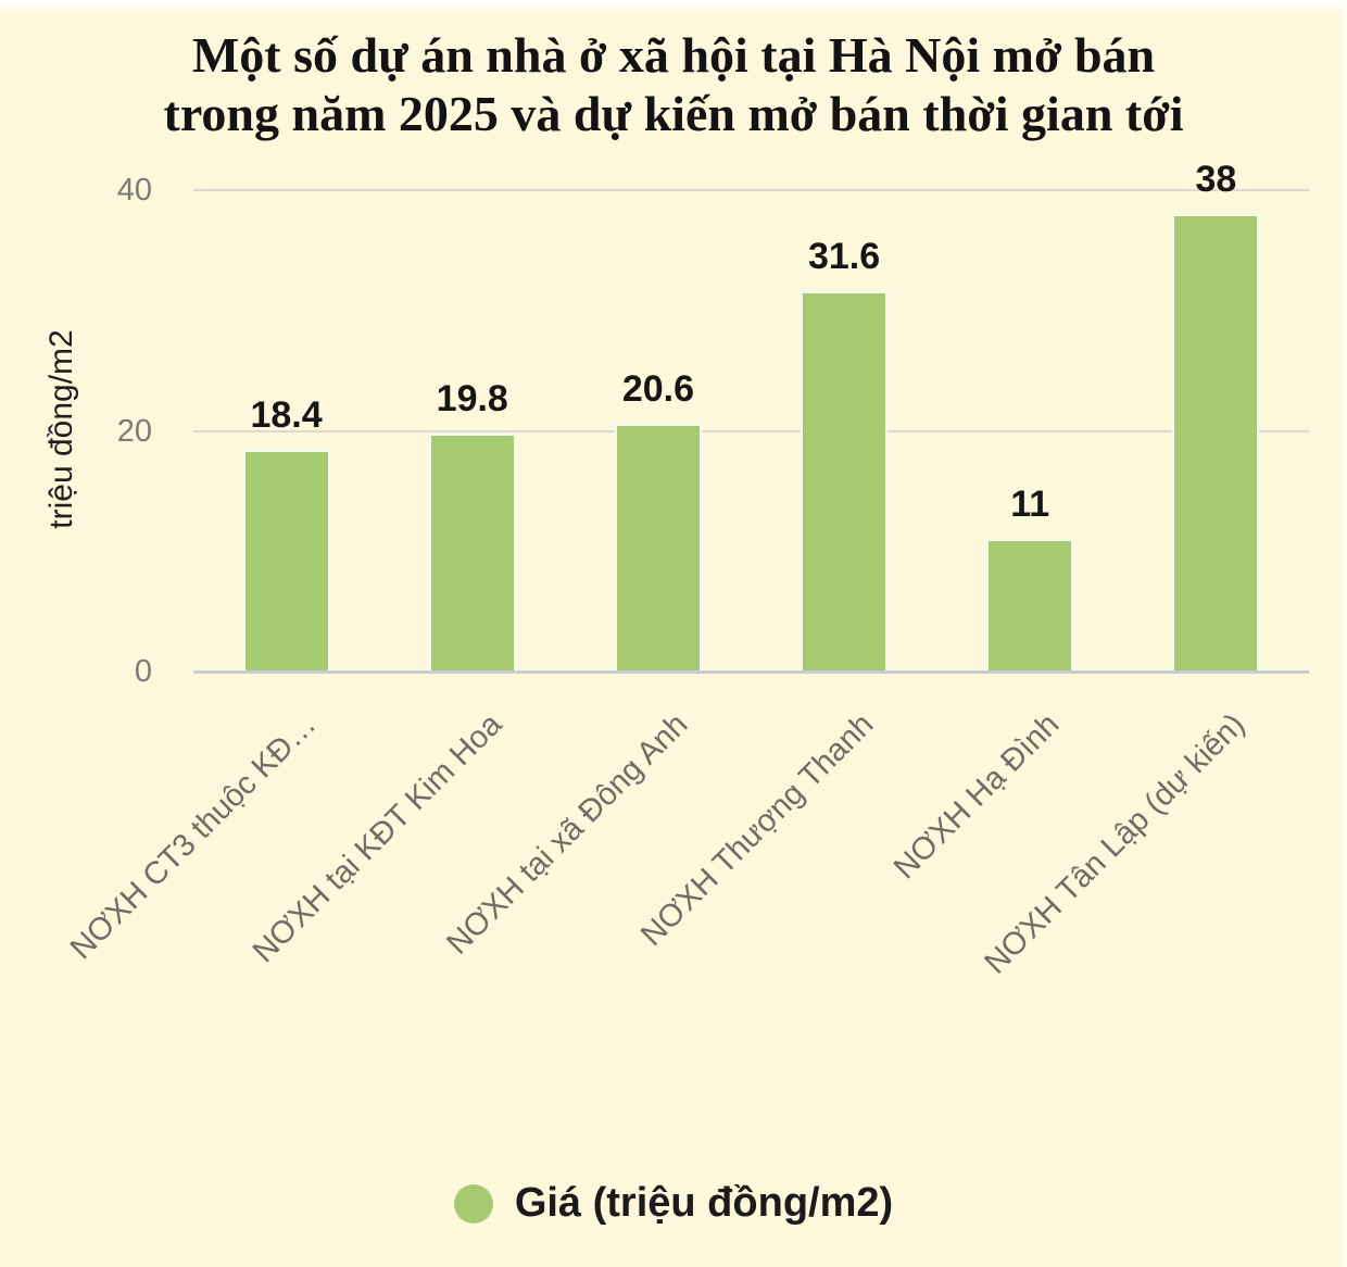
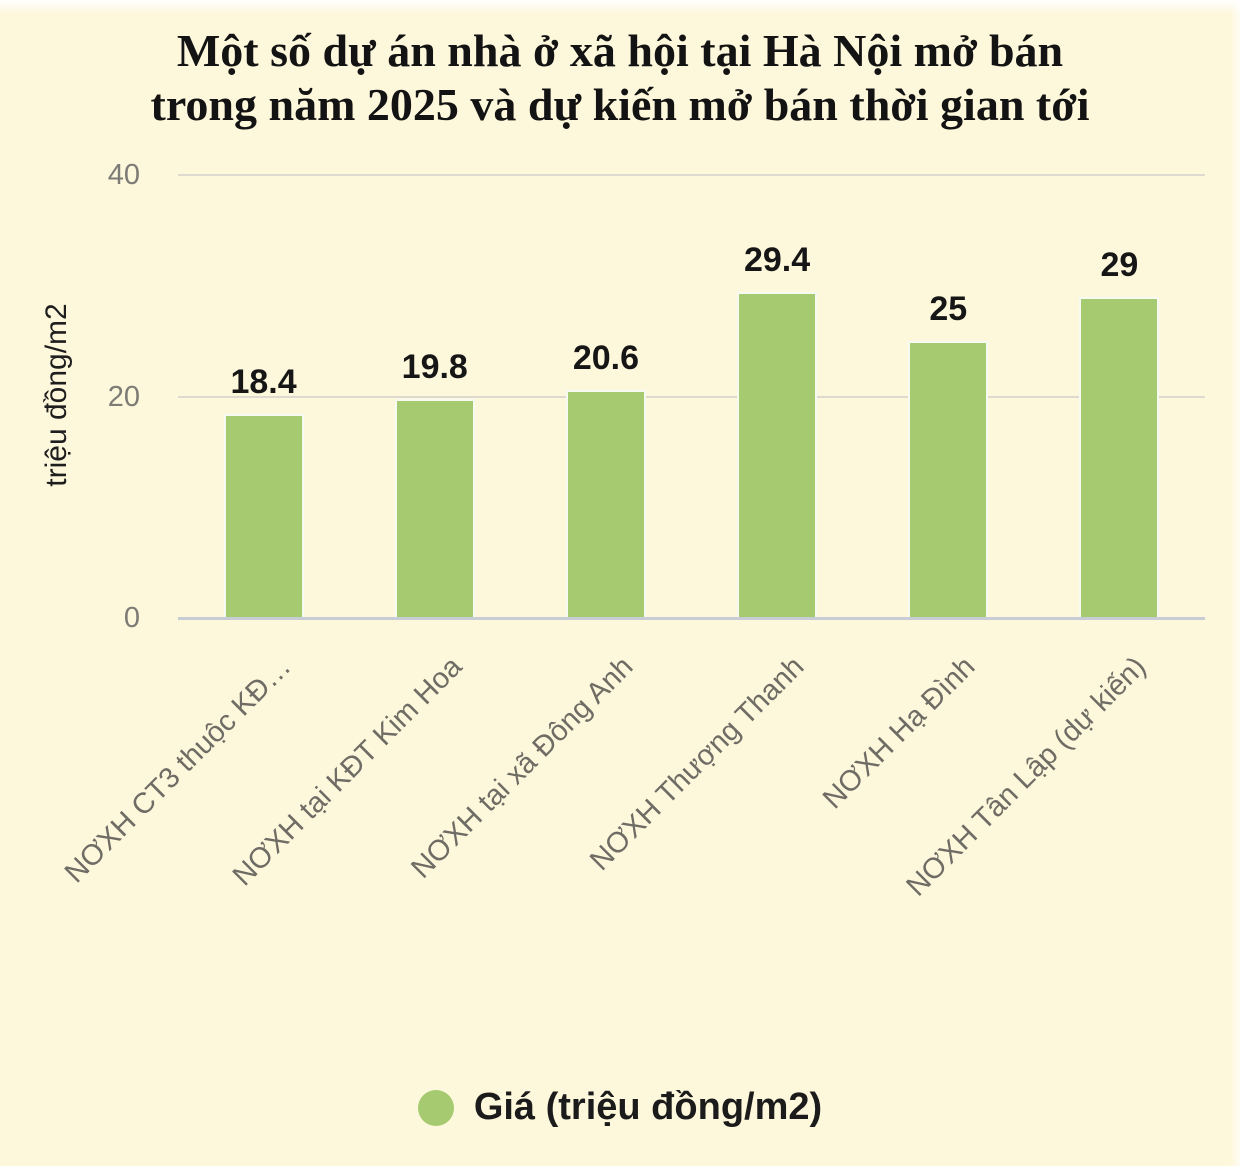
NƠXH Thượng Thanh: 31.6 -> 29.4
NƠXH Hạ Đình: 11 -> 25
NƠXH Tân Lập (dự kiến): 38 -> 29
